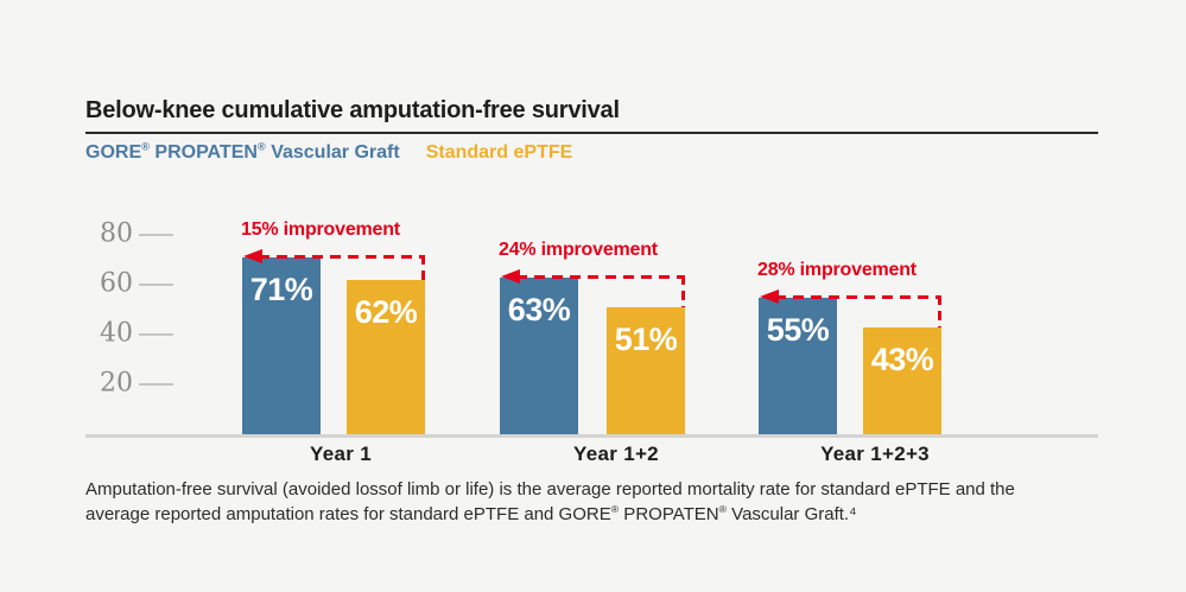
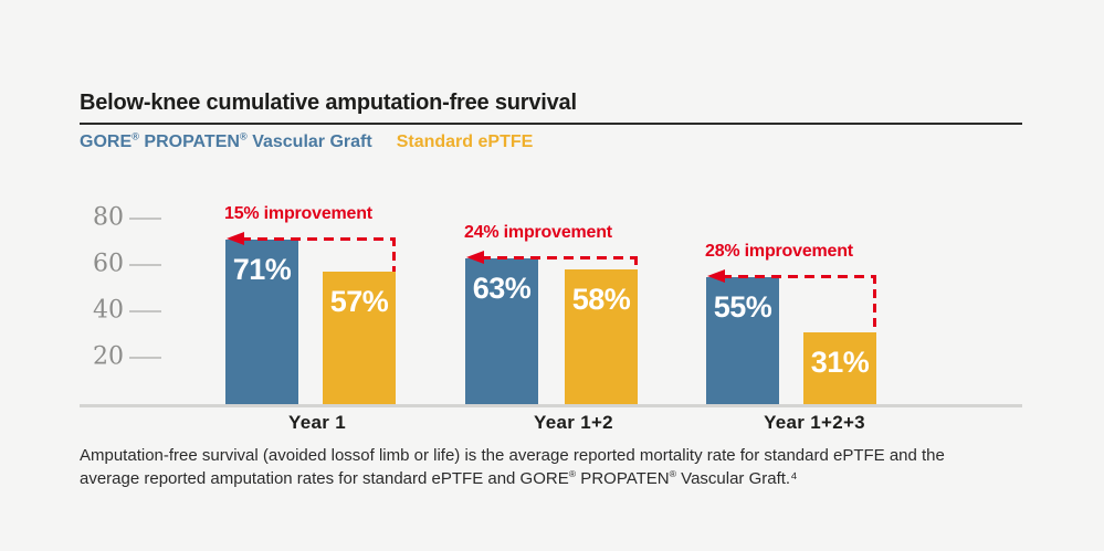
Standard ePTFE/Year 1: 62% -> 57%
Standard ePTFE/Year 1+2: 51% -> 58%
Standard ePTFE/Year 1+2+3: 43% -> 31%
